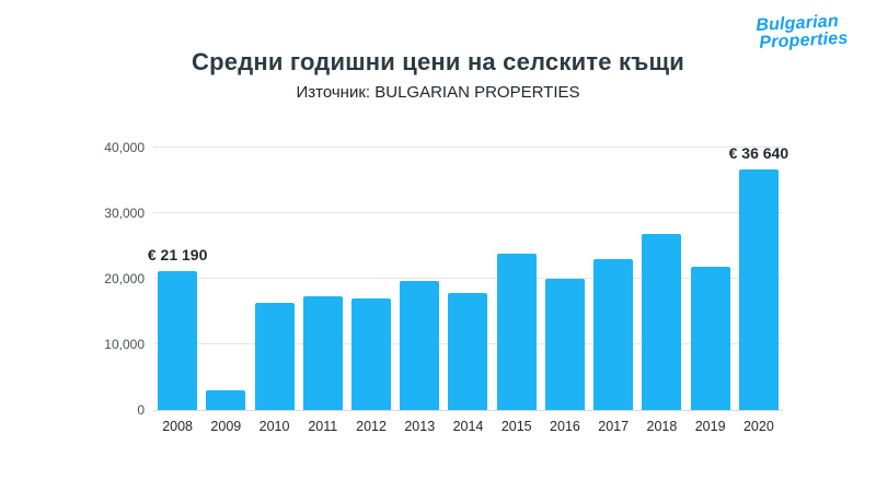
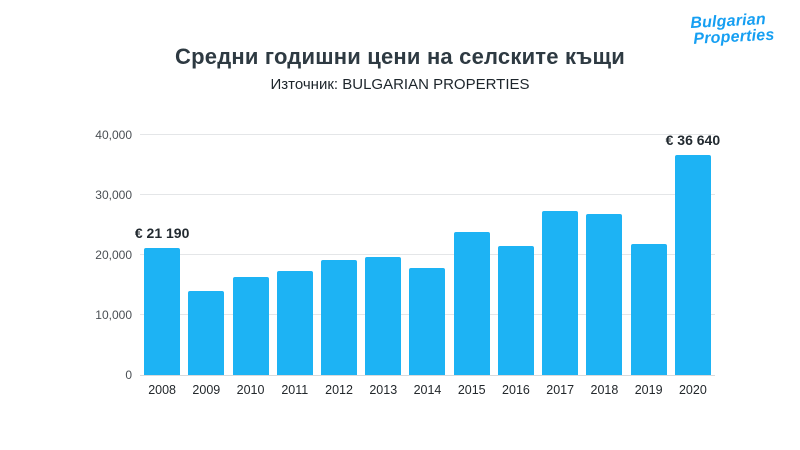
2009: 3000 -> 14000
2012: 17000 -> 19000
2016: 20000 -> 22000
2017: 23000 -> 27000
